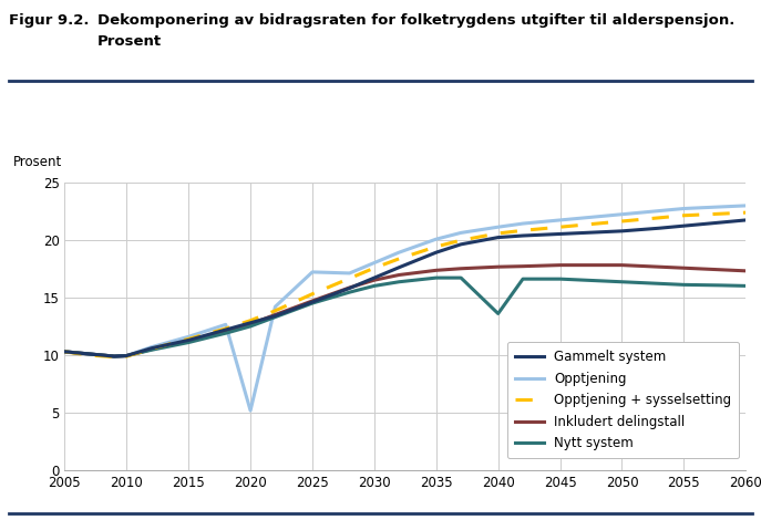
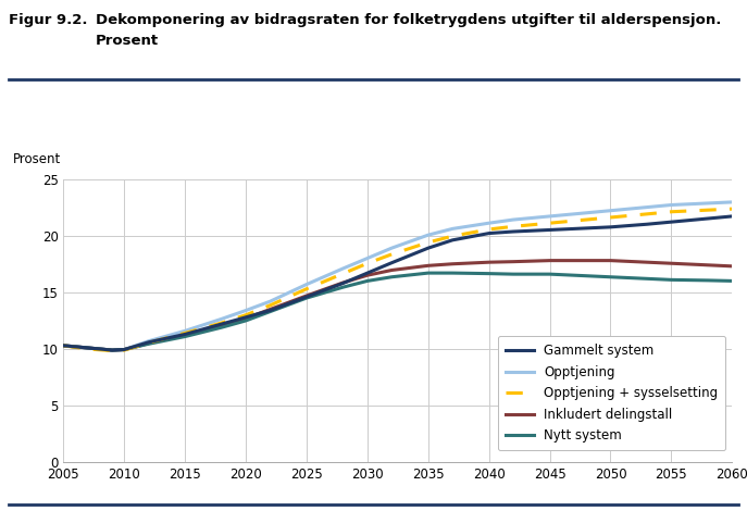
Opptjening/2020: 5.2 -> 13.4
Opptjening/2025: 17.2 -> 15.7
Nytt system/2040: 13.6 -> 16.6
